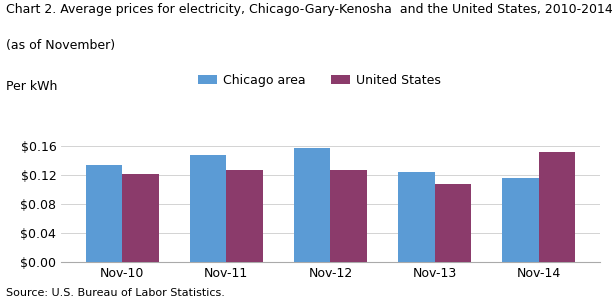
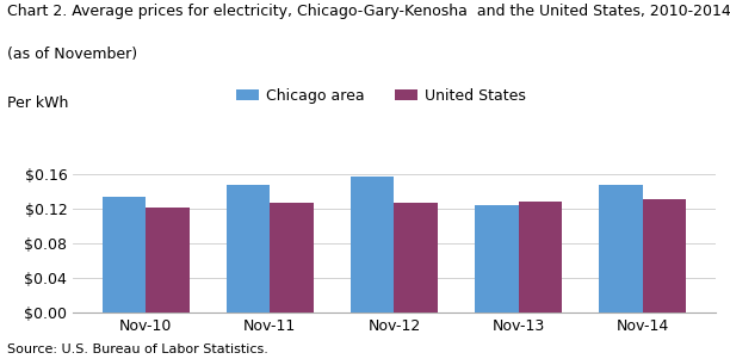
United States/Nov-13: $0.108 -> $0.129
Chicago area/Nov-14: $0.116 -> $0.148
United States/Nov-14: $0.152 -> $0.132
